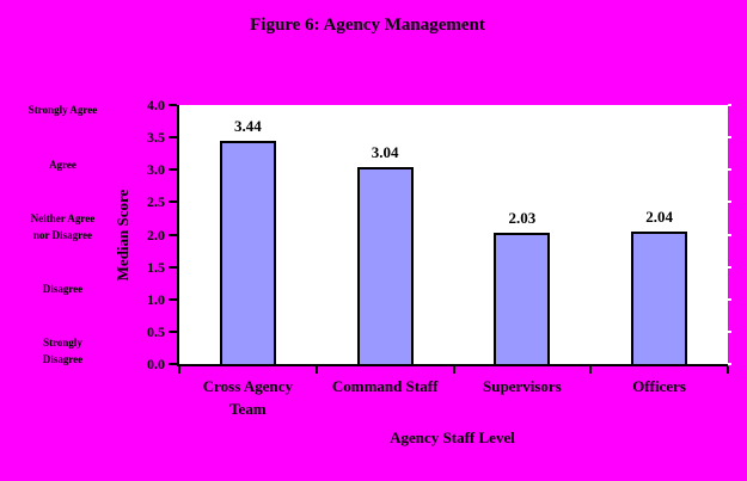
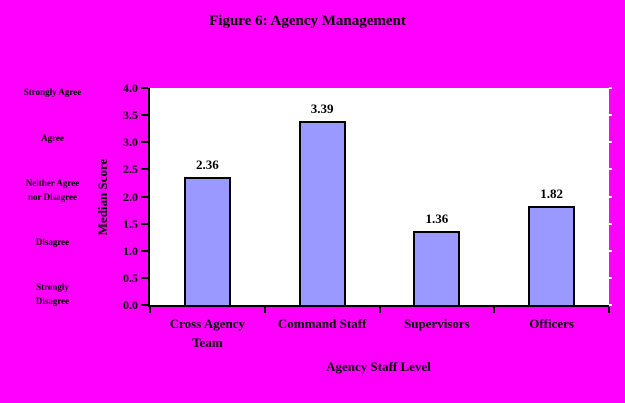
Cross Agency Team: 3.44 -> 2.36
Command Staff: 3.04 -> 3.39
Supervisors: 2.03 -> 1.36
Officers: 2.04 -> 1.82
